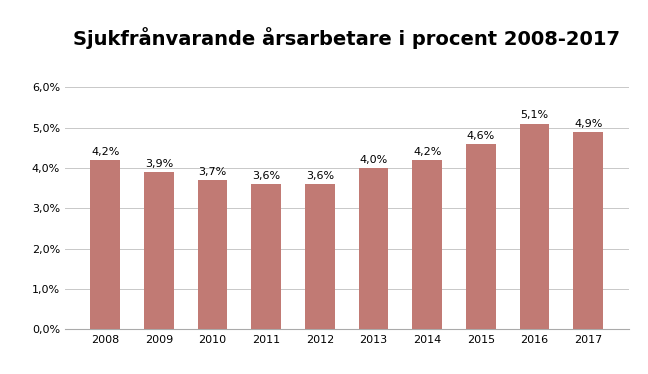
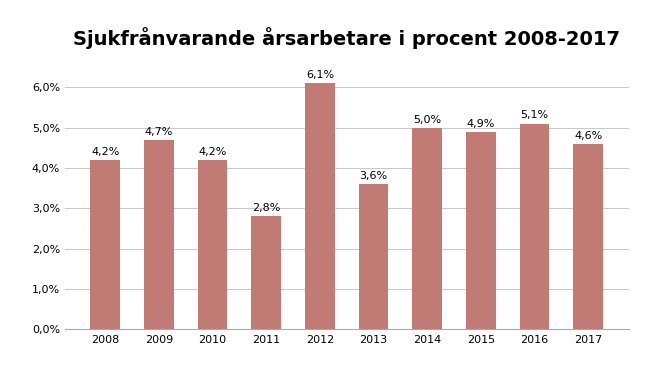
2009: 3,9% -> 4,7%
2010: 3,7% -> 4,2%
2011: 3,6% -> 2,8%
2012: 3,6% -> 6,1%
2013: 4,0% -> 3,6%
2014: 4,2% -> 5,0%
2015: 4,6% -> 4,9%
2017: 4,9% -> 4,6%
